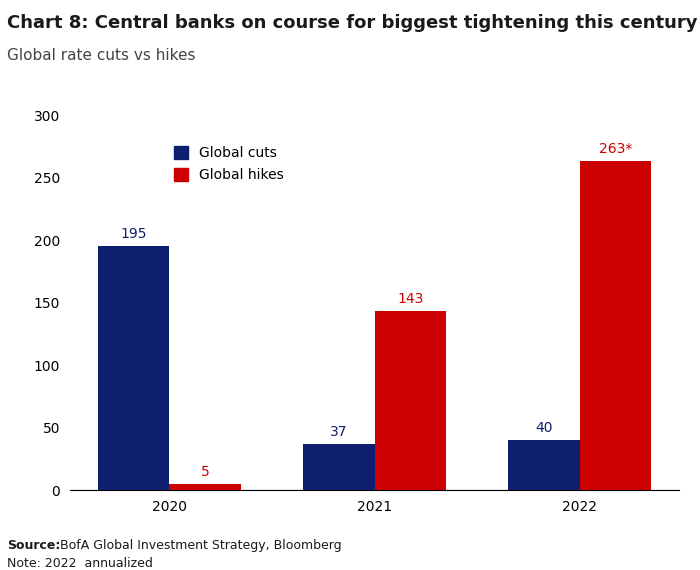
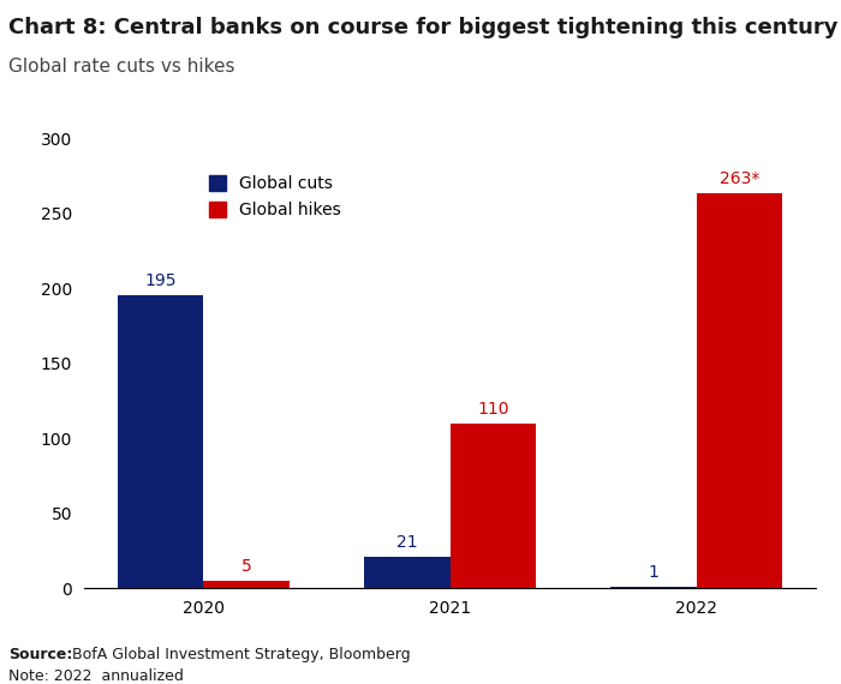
Global cuts/2021: 37 -> 21
Global hikes/2021: 143 -> 110
Global cuts/2022: 40 -> 1
